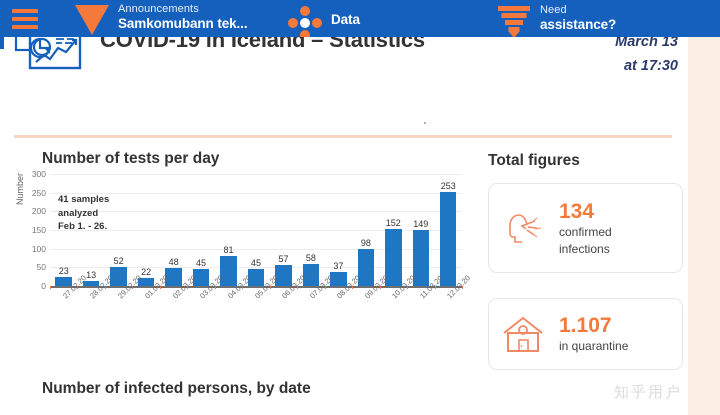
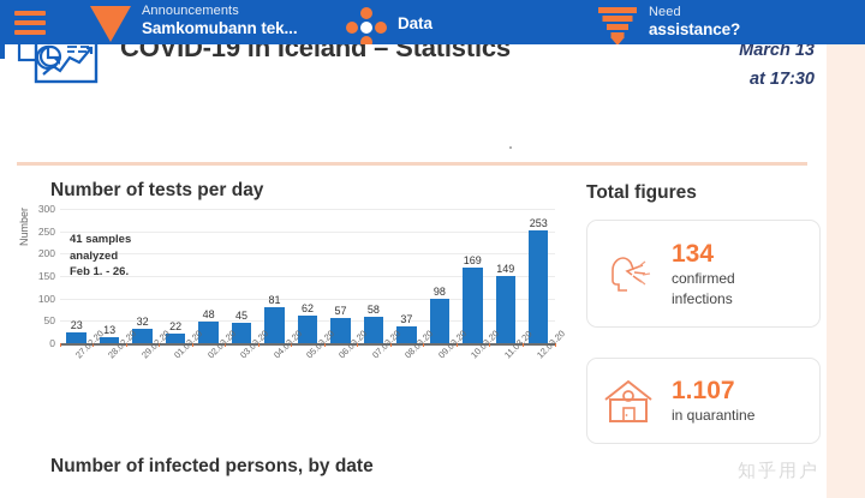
29.02.20: 52 -> 32
05.03.20: 45 -> 62
10.03.20: 152 -> 169
